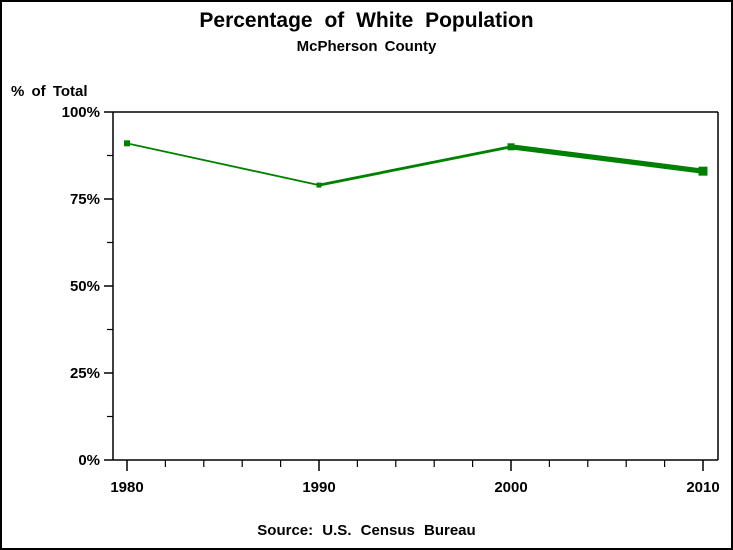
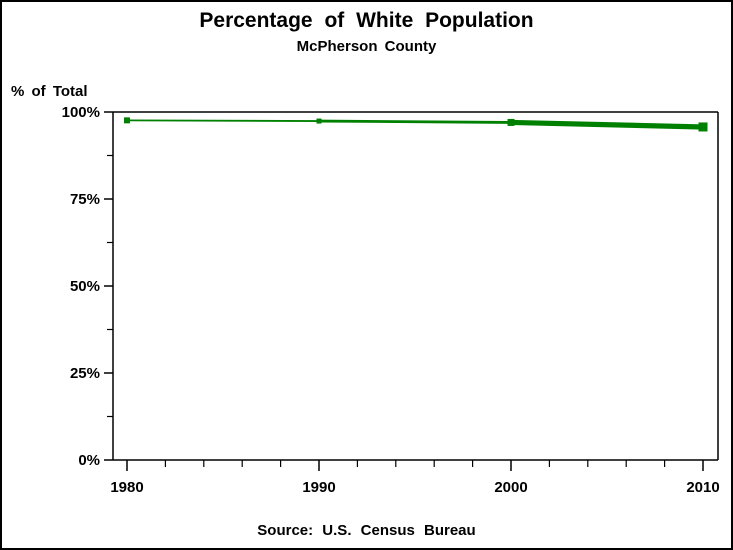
1980: 91% -> 98%
1990: 79% -> 97%
2000: 90% -> 97%
2010: 83% -> 96%
